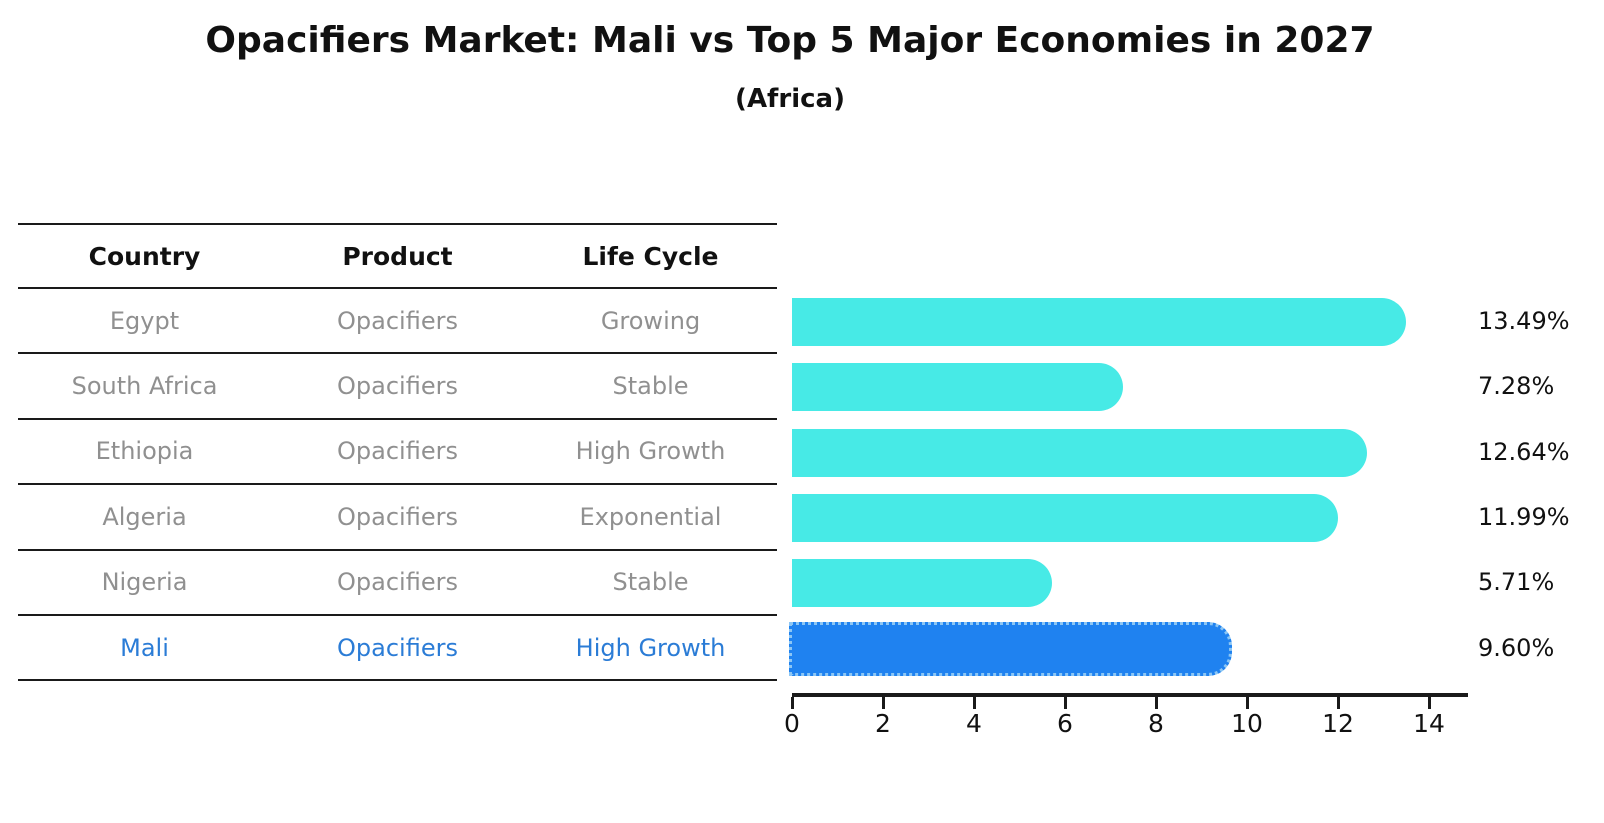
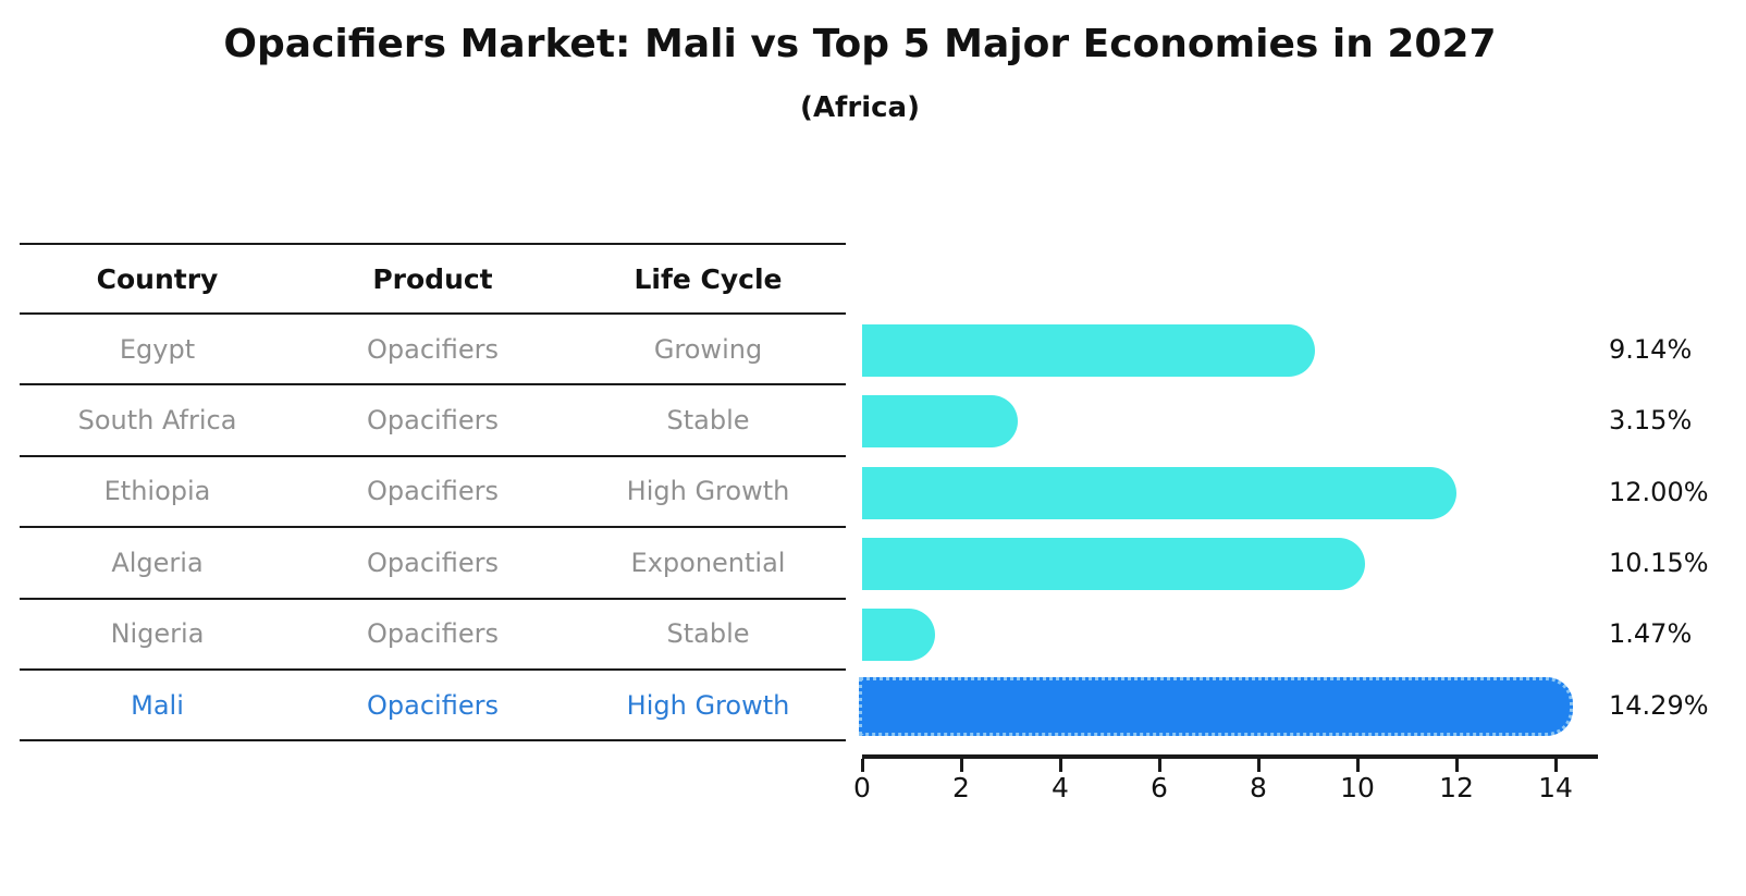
Egypt: 13.49% -> 9.14%
South Africa: 7.28% -> 3.15%
Ethiopia: 12.64% -> 12.00%
Algeria: 11.99% -> 10.15%
Nigeria: 5.71% -> 1.47%
Mali: 9.60% -> 14.29%
